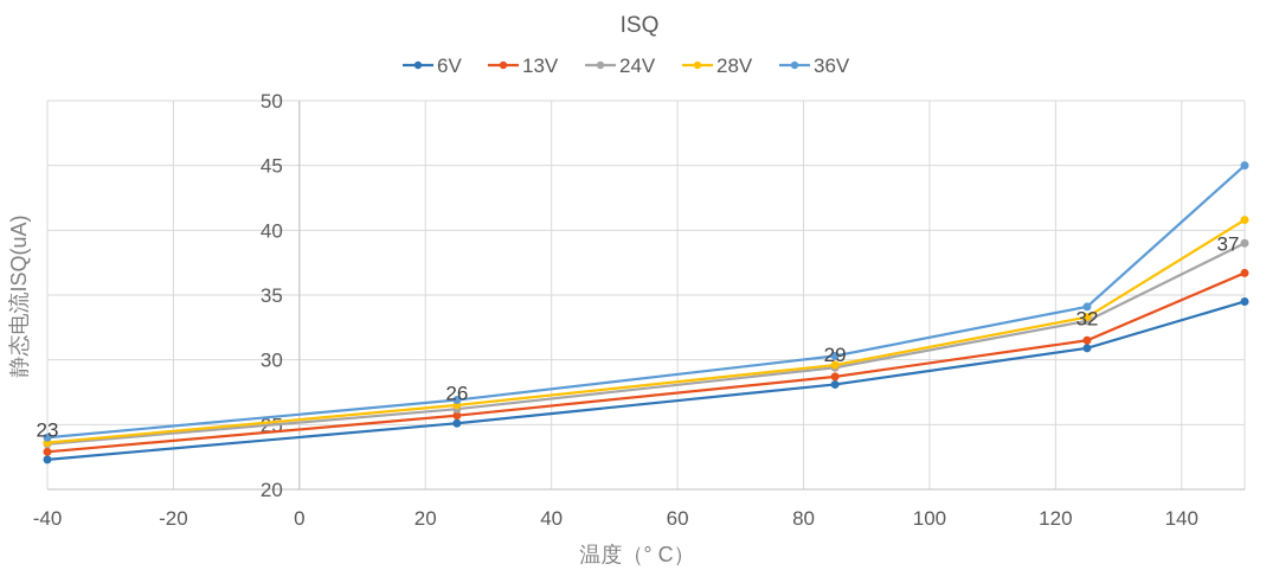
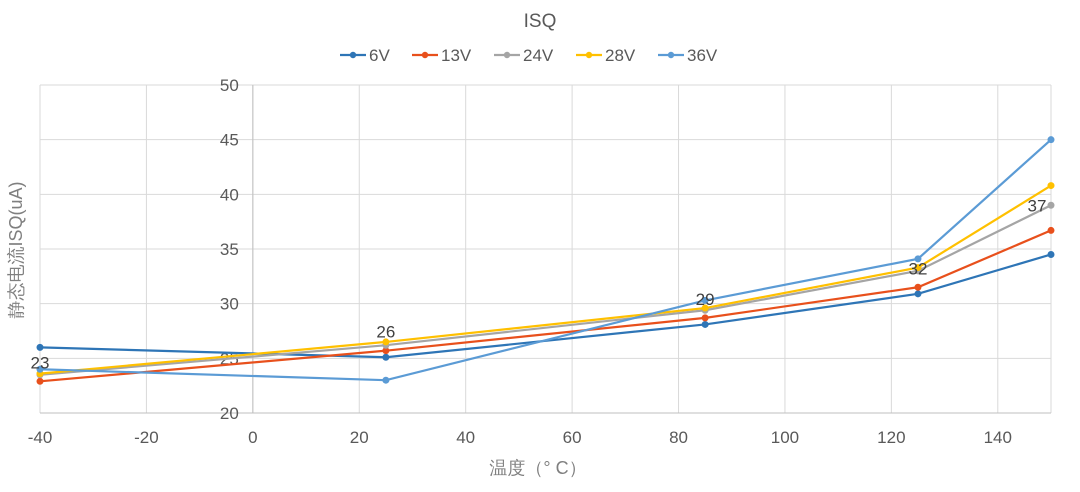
6V/-40: 22 -> 26
36V/25: 27 -> 23
